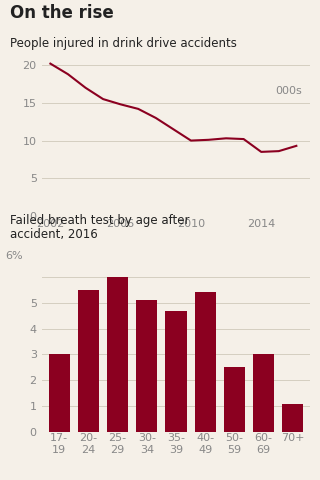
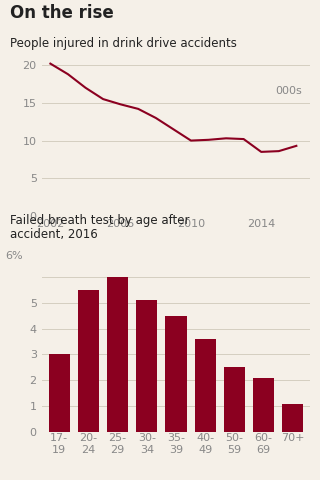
35- 39: 4.7 -> 4.5
40- 49: 5.4 -> 3.6
60- 69: 3.0 -> 2.1
